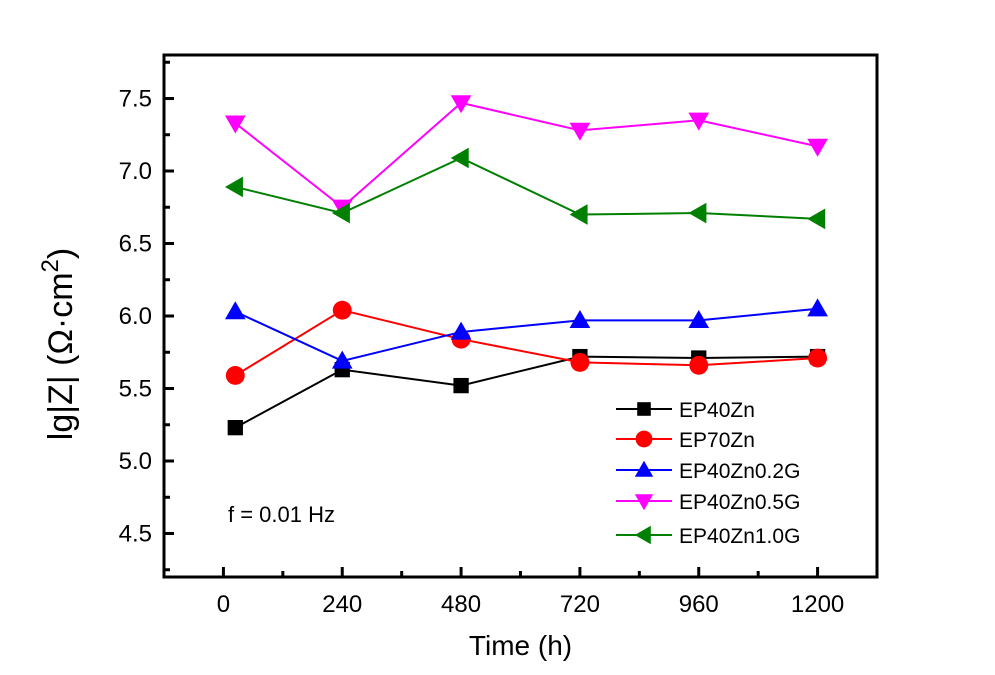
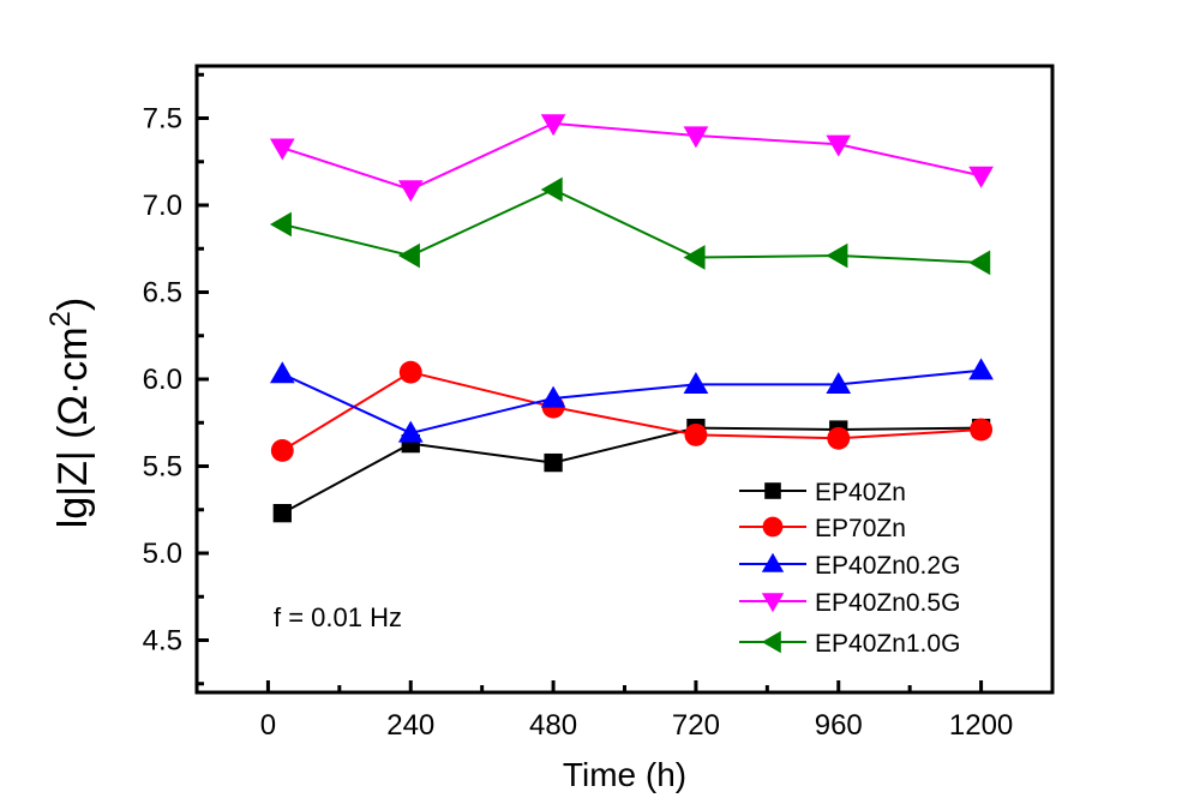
EP40Zn0.5G/240: 6.75 -> 7.09
EP40Zn0.5G/720: 7.28 -> 7.40
